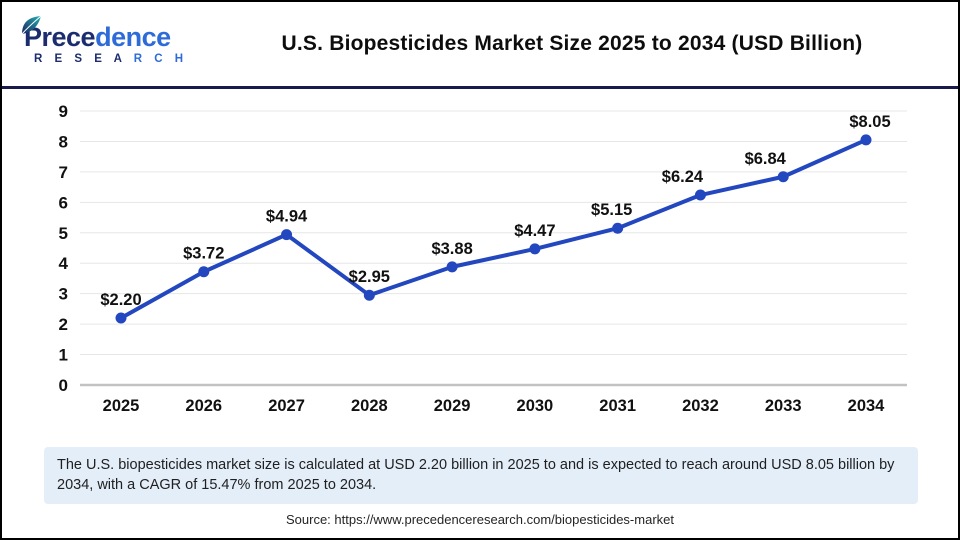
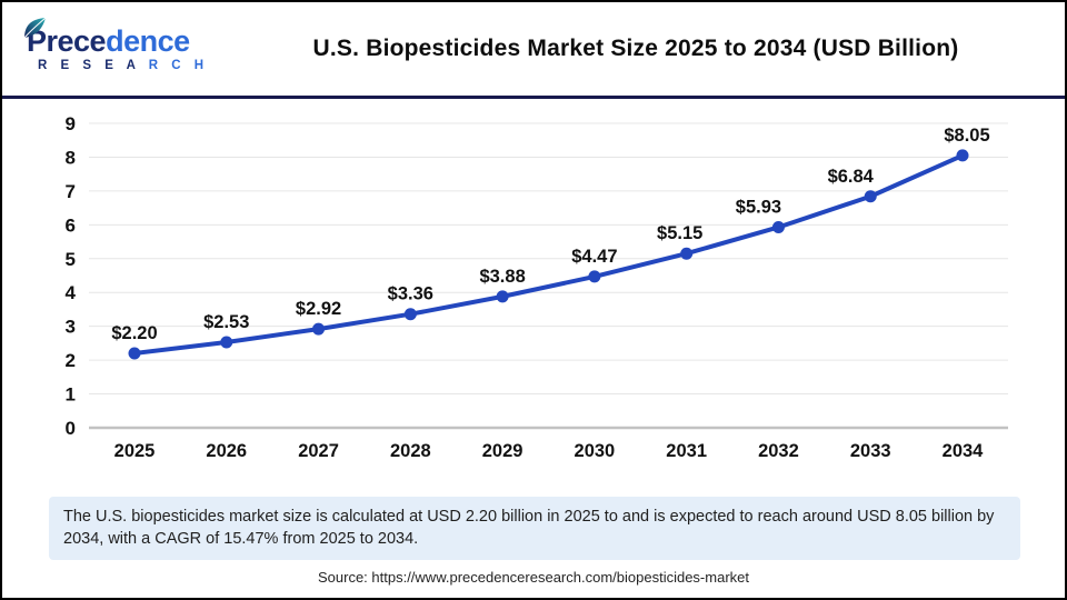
2026: $3.72 -> $2.53
2027: $4.94 -> $2.92
2028: $2.95 -> $3.36
2032: $6.24 -> $5.93
